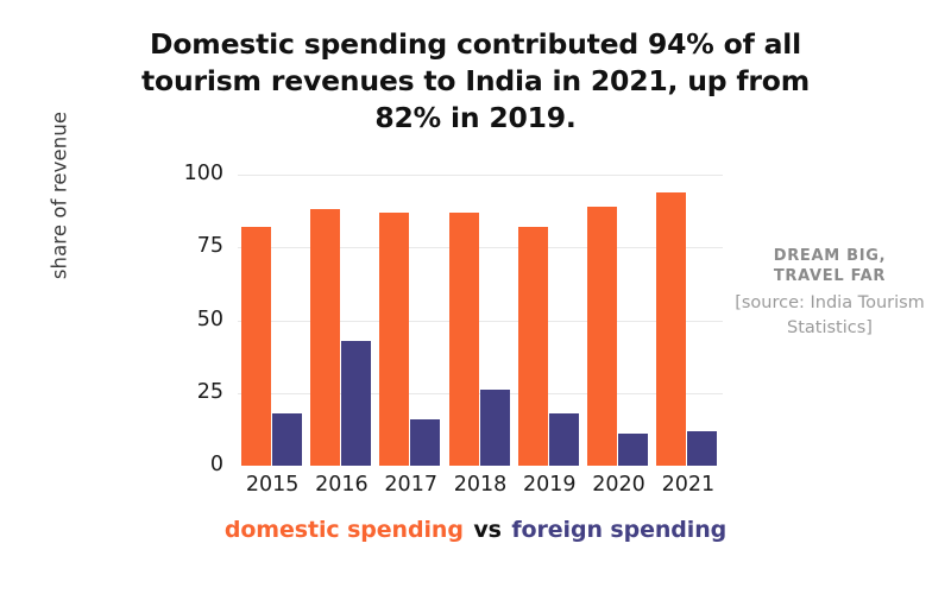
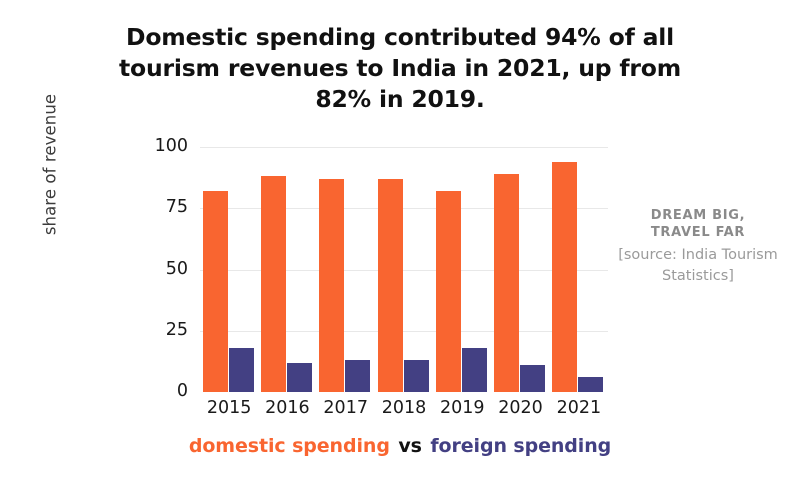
foreign spending/2016: 43 -> 12
foreign spending/2017: 16 -> 13
foreign spending/2018: 26 -> 13
foreign spending/2021: 12 -> 6
